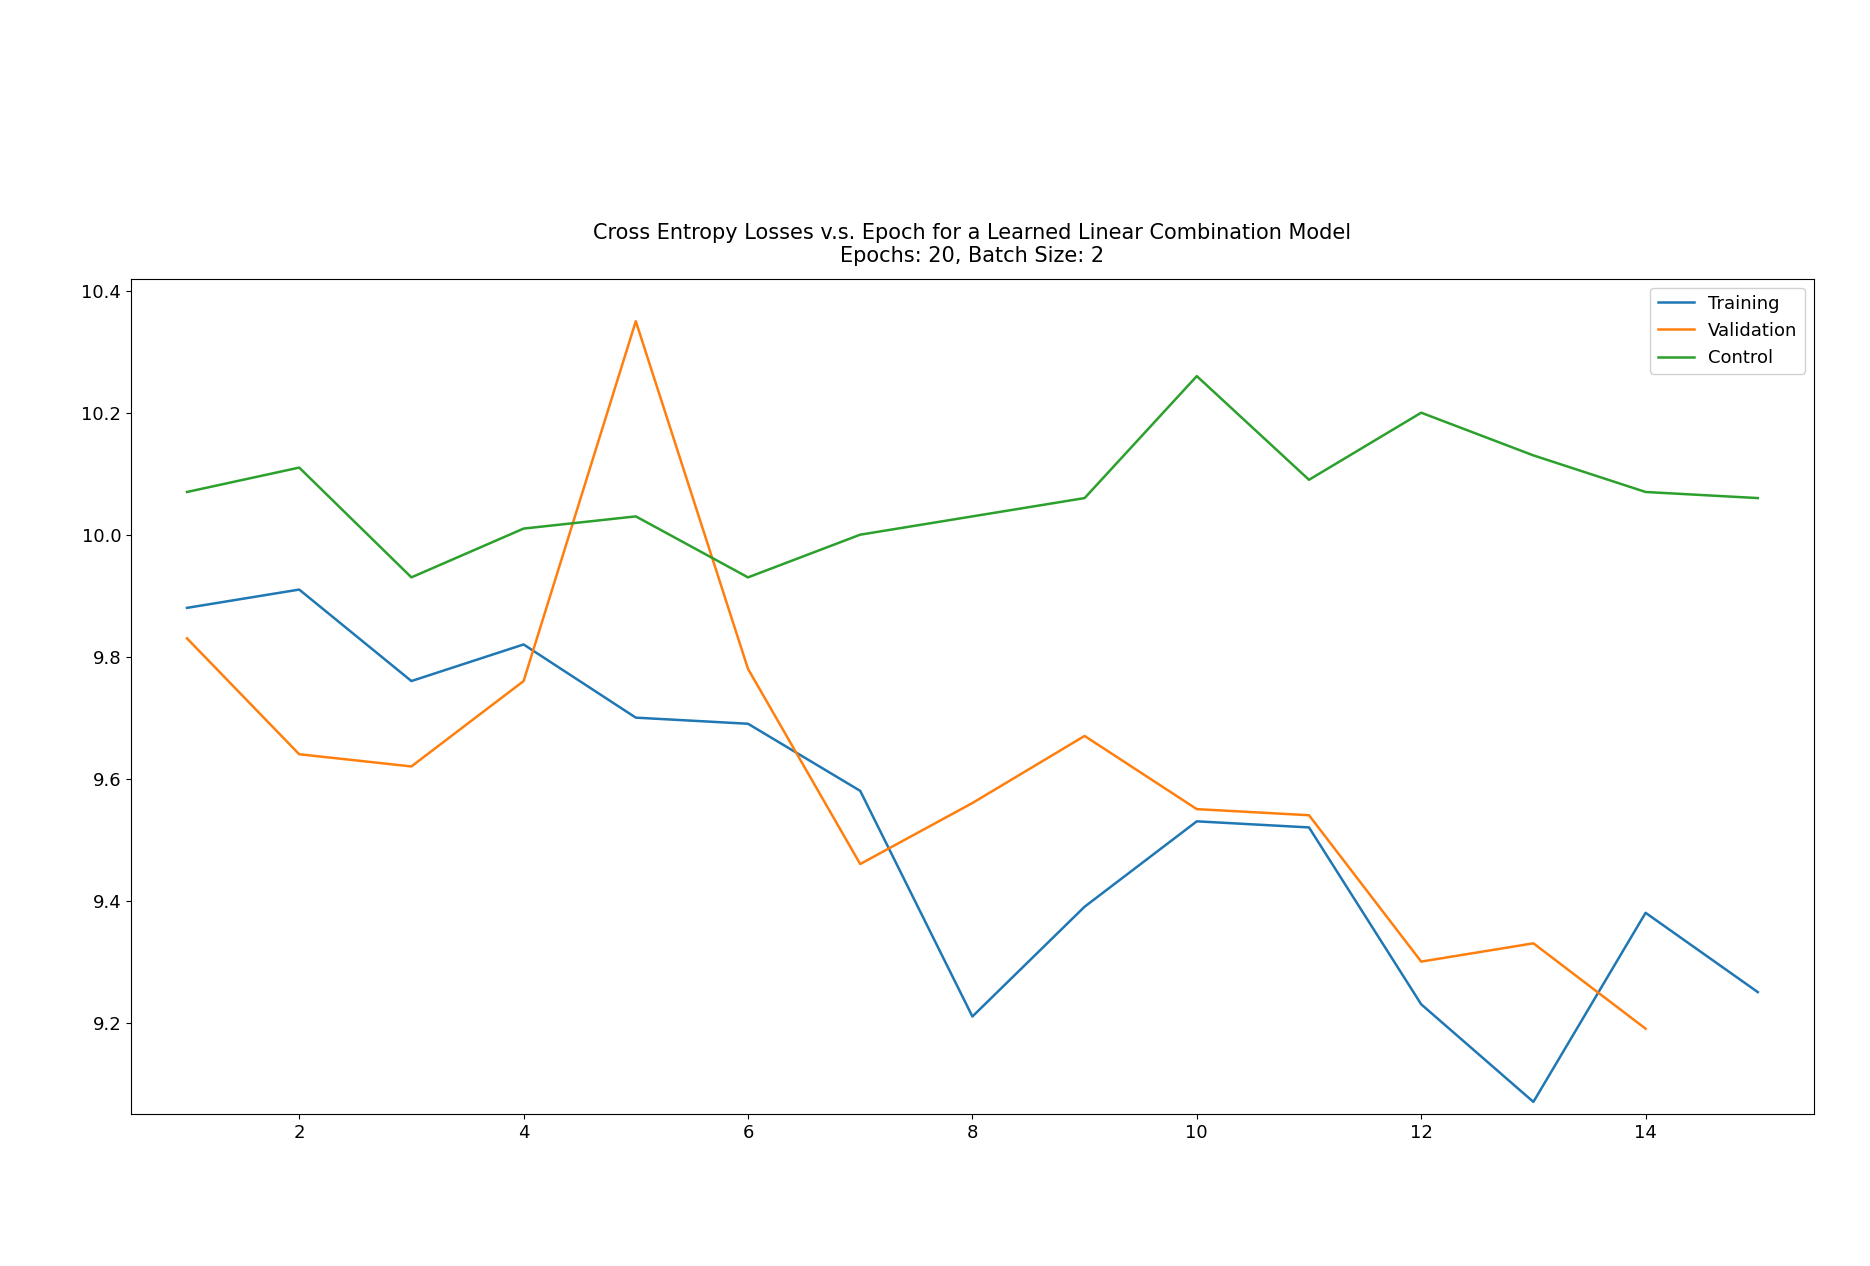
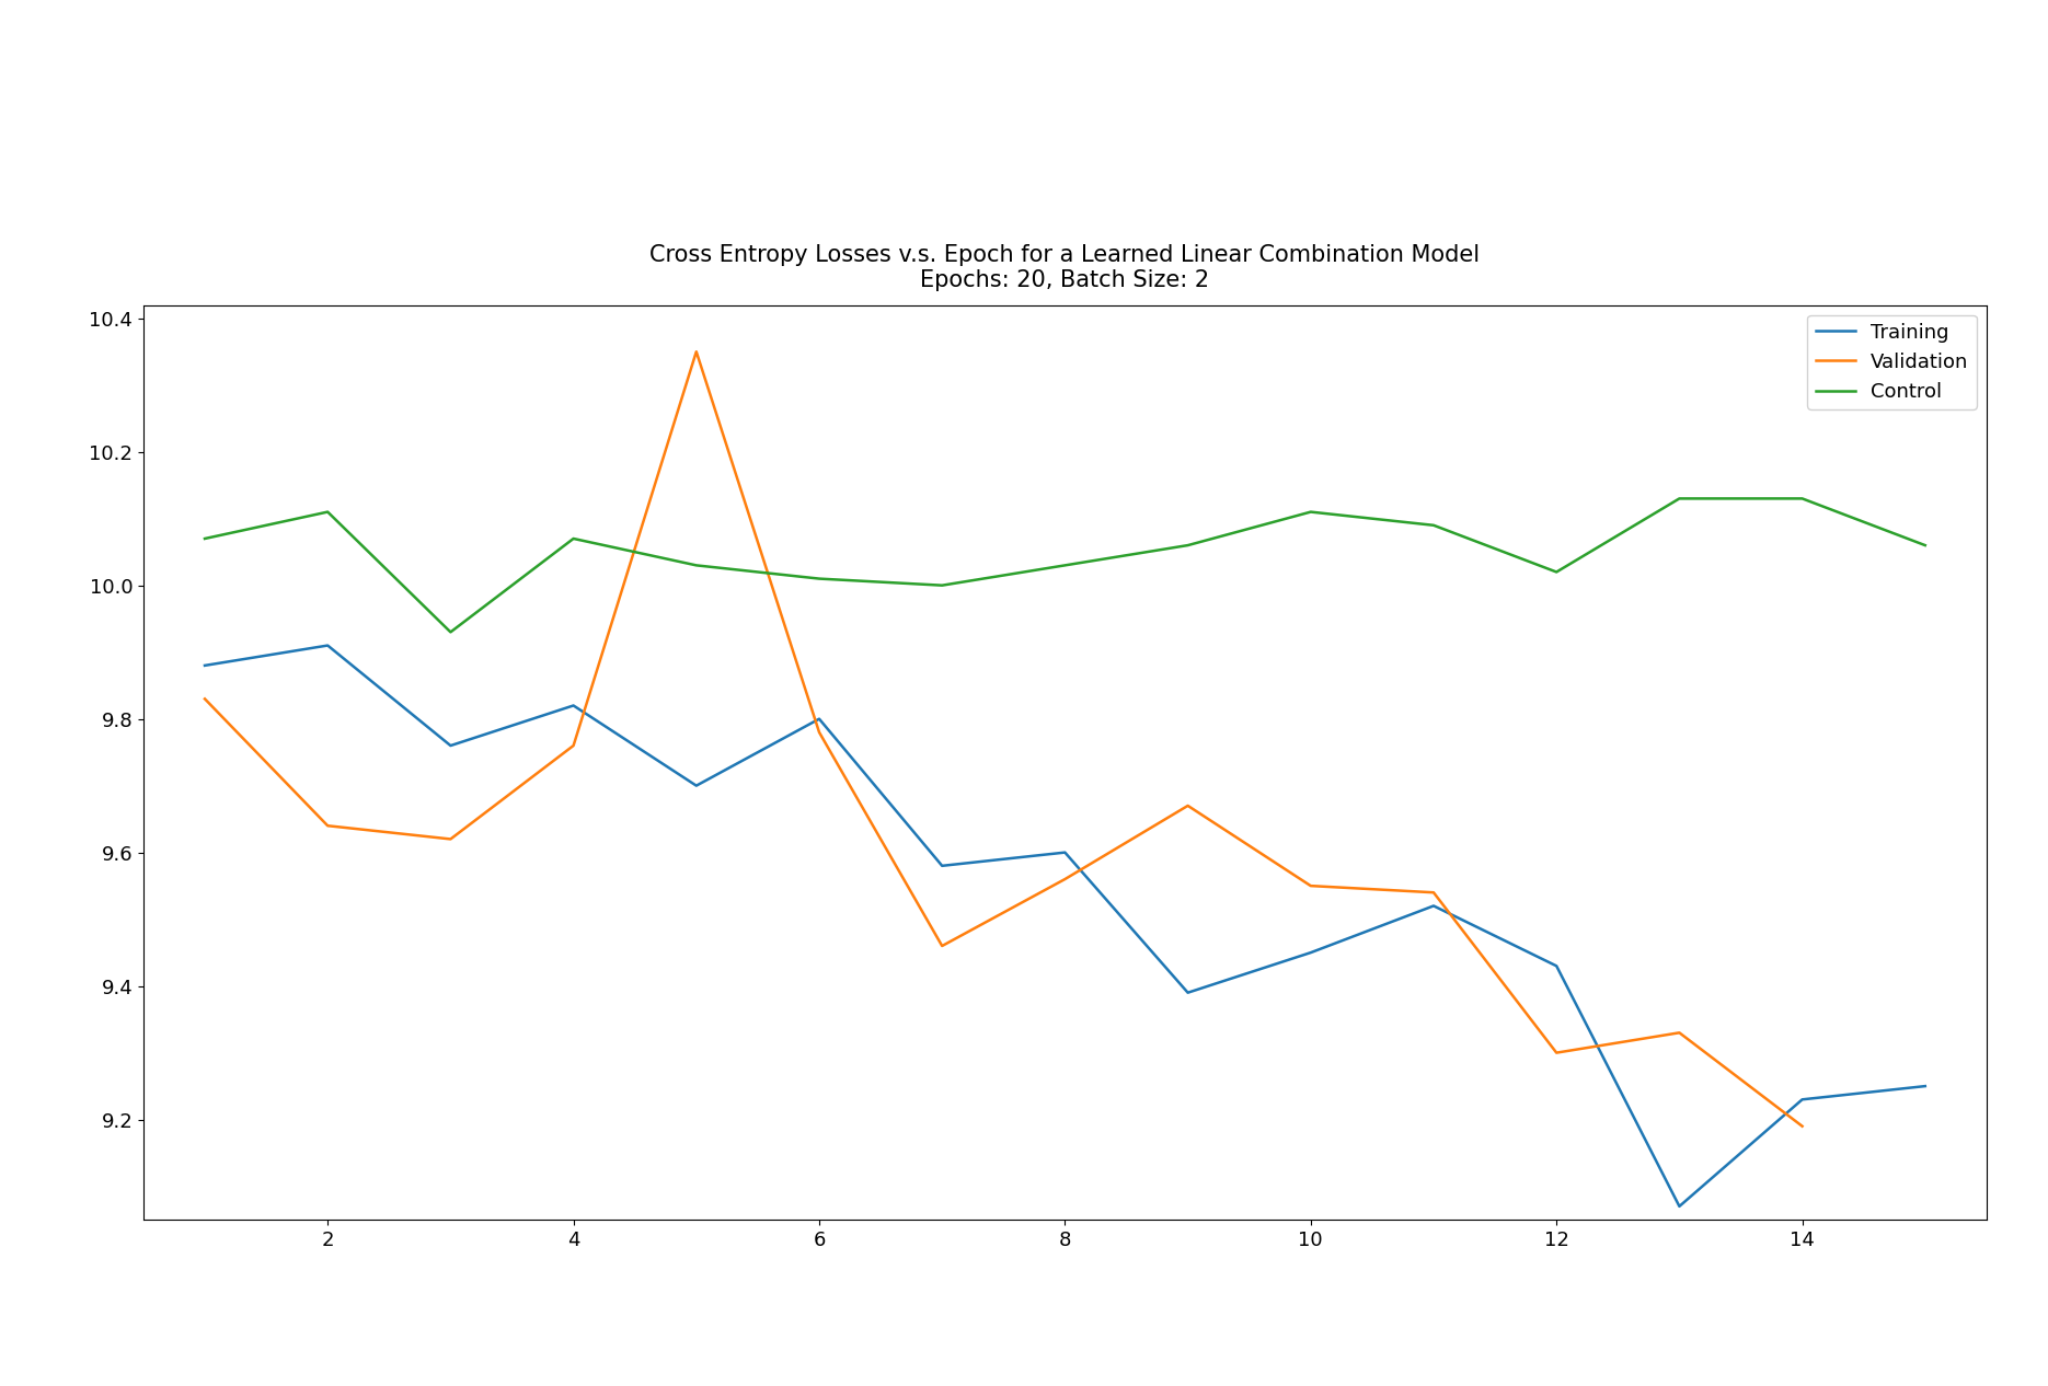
Control/4: 10.01 -> 10.07
Training/6: 9.69 -> 9.80
Control/6: 9.93 -> 10.01
Training/8: 9.21 -> 9.60
Training/10: 9.53 -> 9.45
Control/10: 10.26 -> 10.11
Training/12: 9.23 -> 9.43
Control/12: 10.20 -> 10.02
Training/14: 9.38 -> 9.23
Control/14: 10.07 -> 10.13
